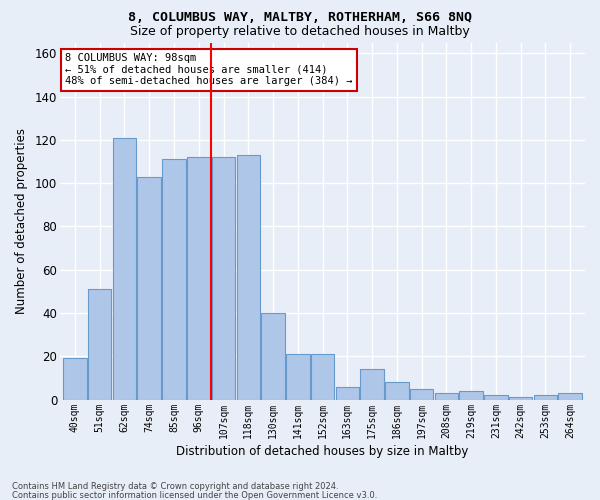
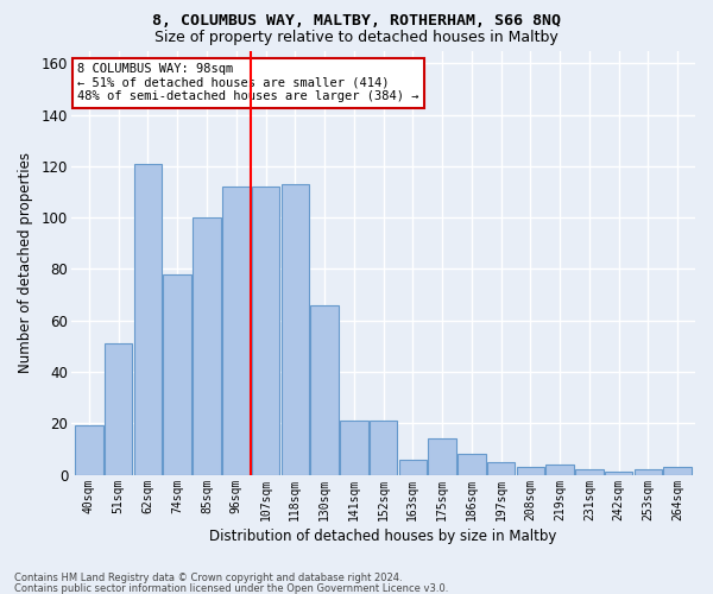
74sqm: 103 -> 78
85sqm: 111 -> 100
130sqm: 40 -> 66
